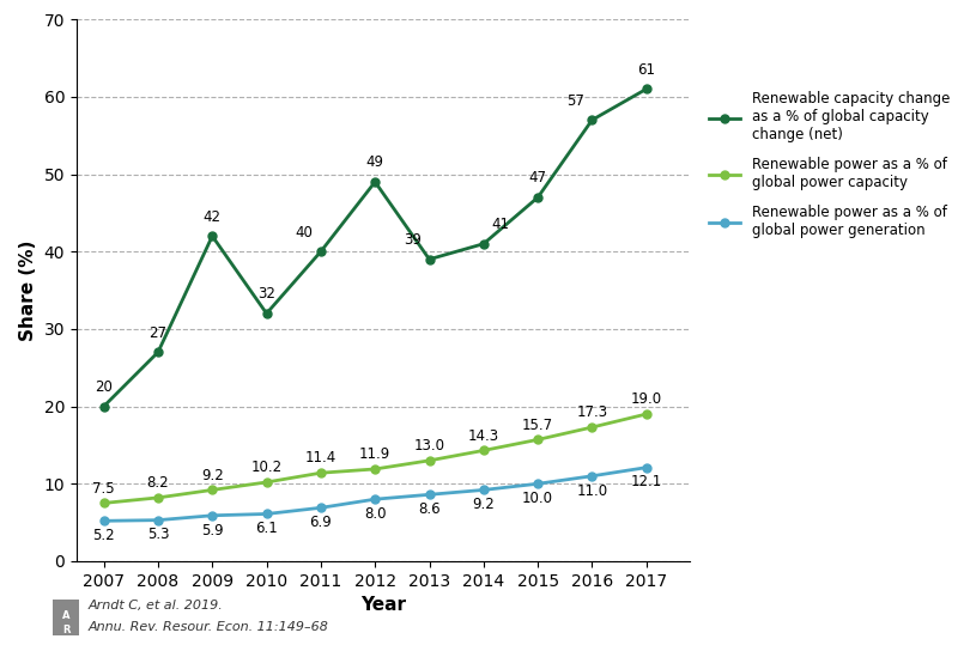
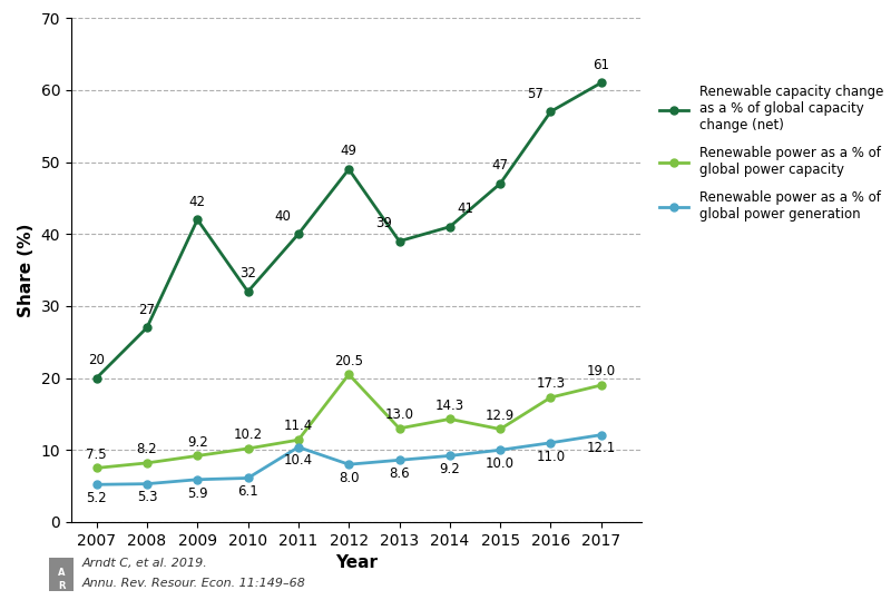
Renewable power as a % of global power generation/2011: 6.9 -> 10.4
Renewable power as a % of global power capacity/2012: 11.9 -> 20.5
Renewable power as a % of global power capacity/2015: 15.7 -> 12.9
